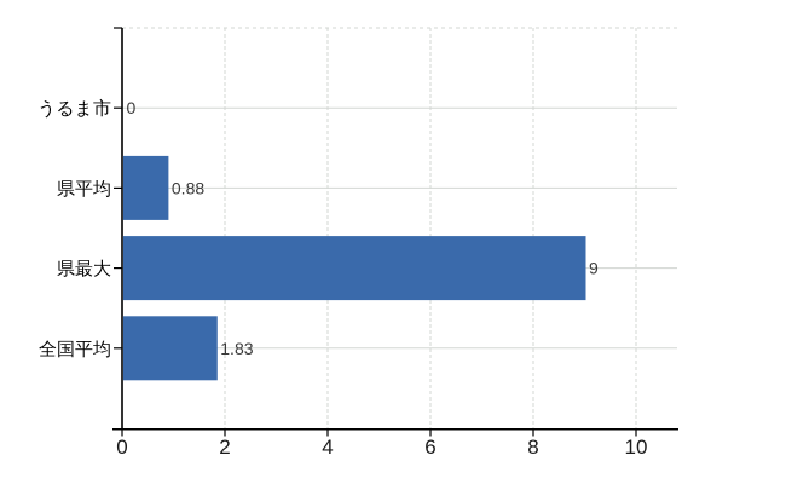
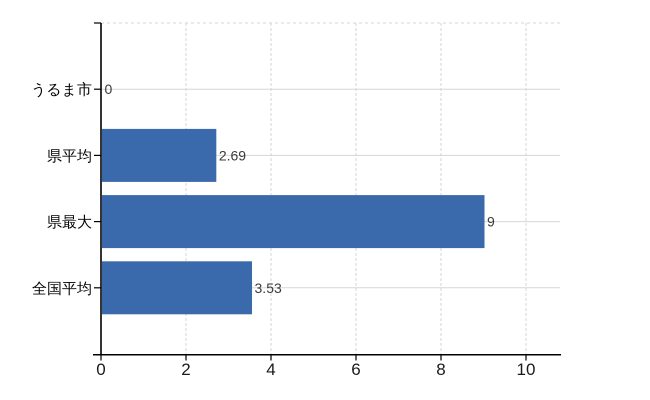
県平均: 0.88 -> 2.69
全国平均: 1.83 -> 3.53
